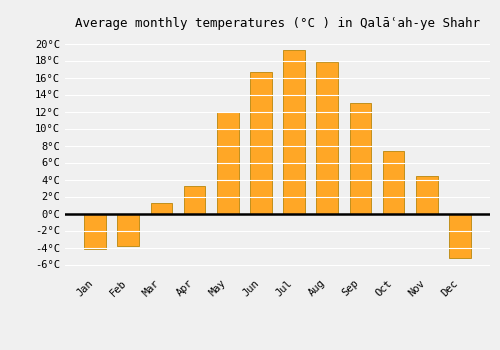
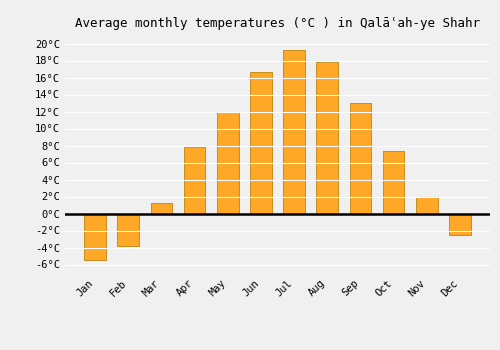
Jan: -4.2°C -> -5.5°C
Apr: 3.2°C -> 7.8°C
Nov: 4.4°C -> 2.0°C
Dec: -5.2°C -> -2.5°C
